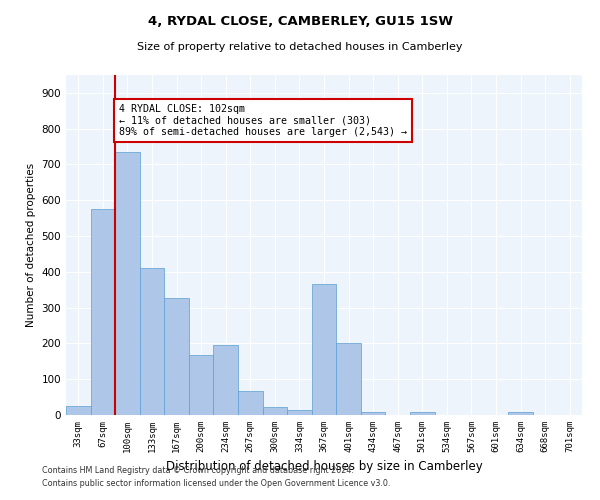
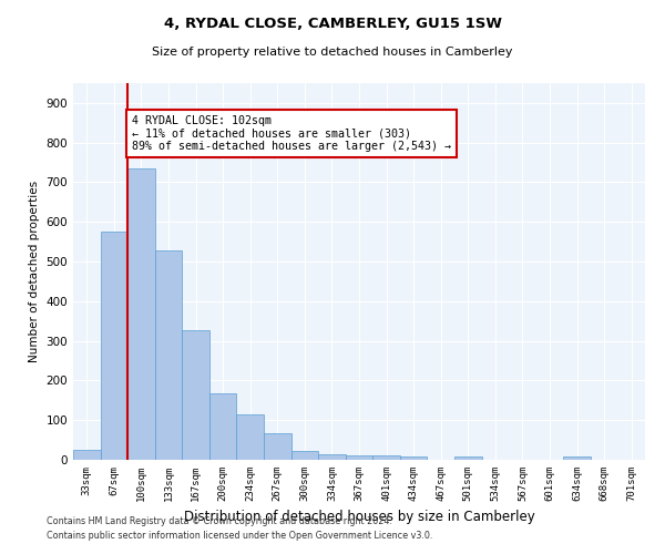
133sqm: 410 -> 527
234sqm: 195 -> 115
367sqm: 365 -> 10
401sqm: 200 -> 10
